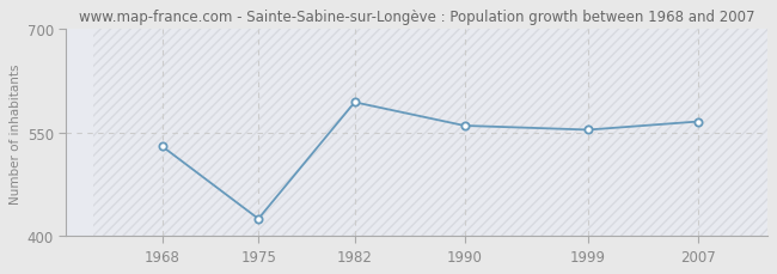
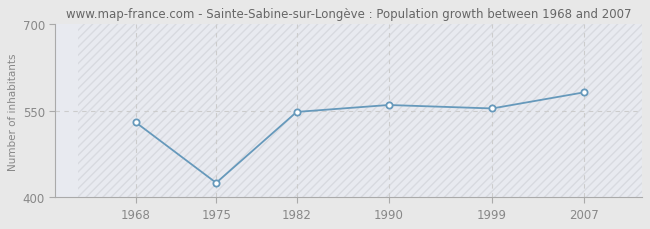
1982: 594 -> 548
2007: 566 -> 582
